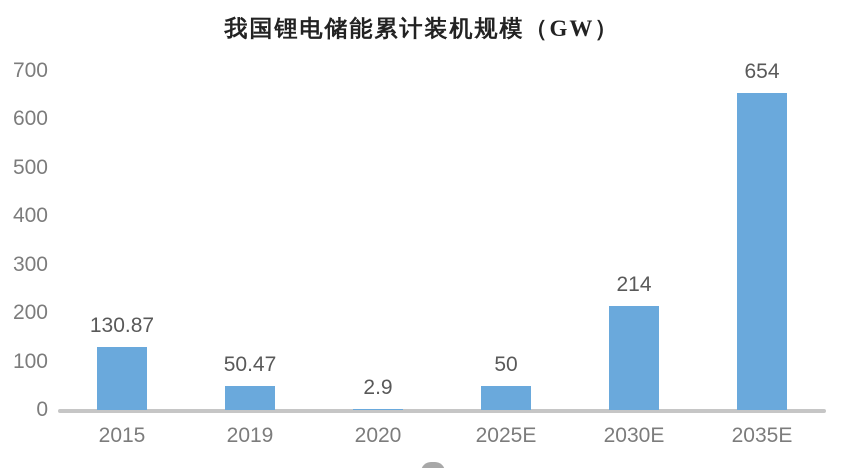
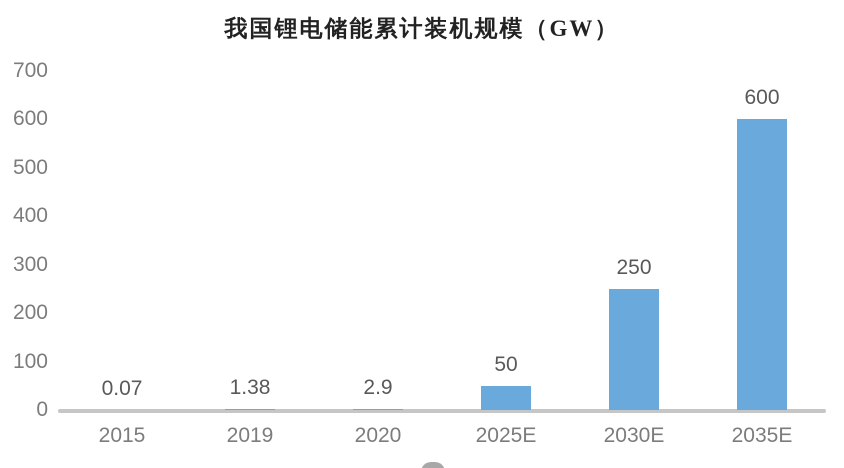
2015: 130.87 -> 0.07
2019: 50.47 -> 1.38
2030E: 214 -> 250
2035E: 654 -> 600
